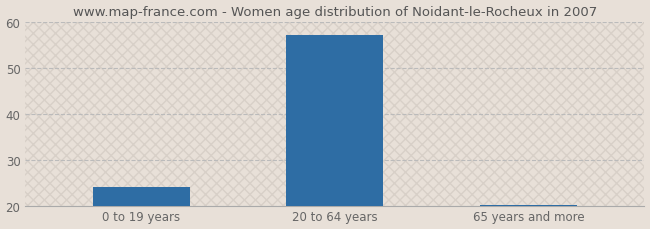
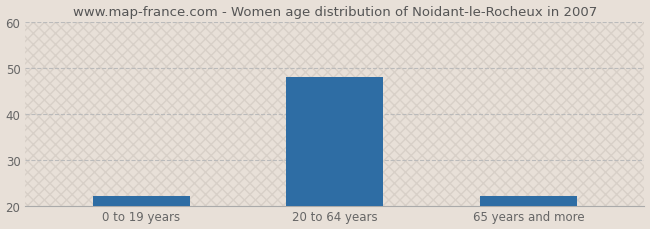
0 to 19 years: 24.0 -> 22.0
20 to 64 years: 57.0 -> 48.0
65 years and more: 20.2 -> 22.0
